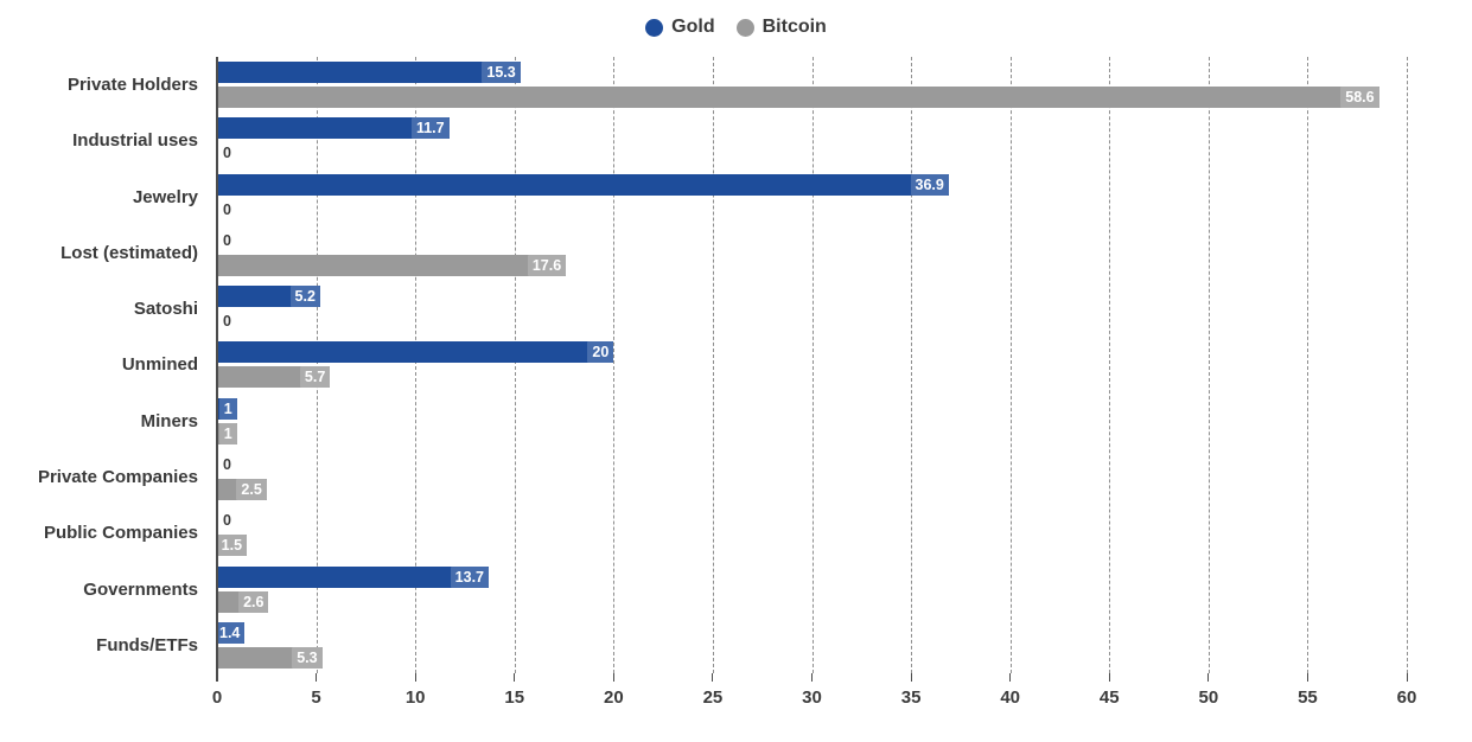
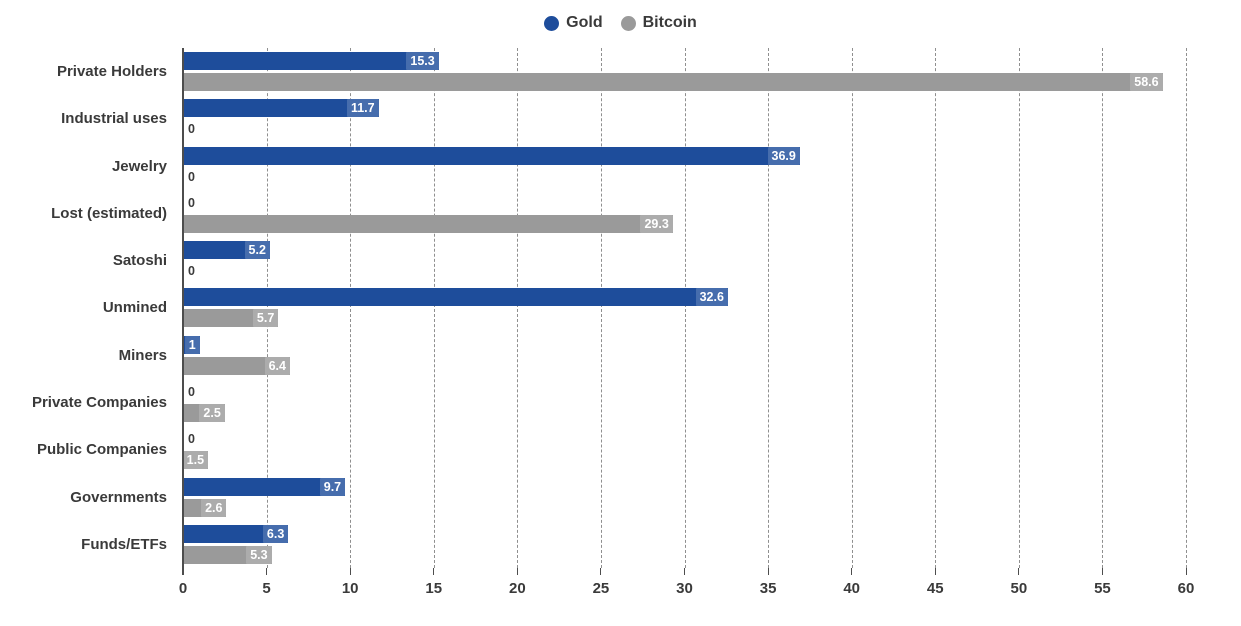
Bitcoin/Lost (estimated): 17.6 -> 29.3
Gold/Unmined: 20 -> 32.6
Bitcoin/Miners: 1 -> 6.4
Gold/Governments: 13.7 -> 9.7
Gold/Funds/ETFs: 1.4 -> 6.3
